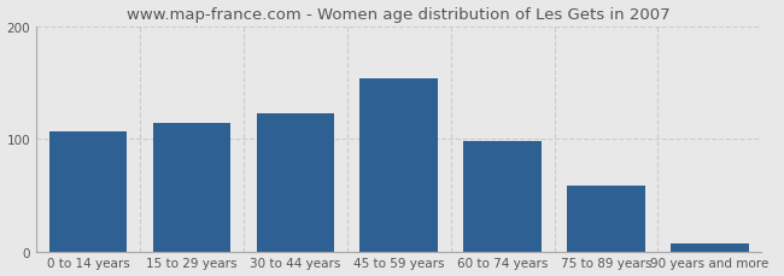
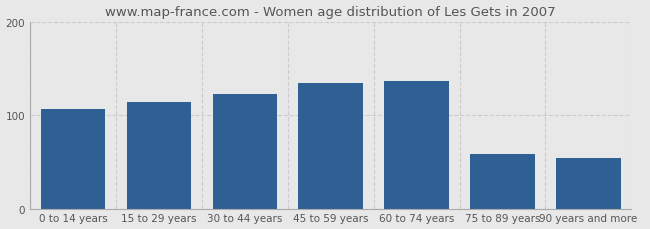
45 to 59 years: 153 -> 134
60 to 74 years: 98 -> 136
90 years and more: 7 -> 54
